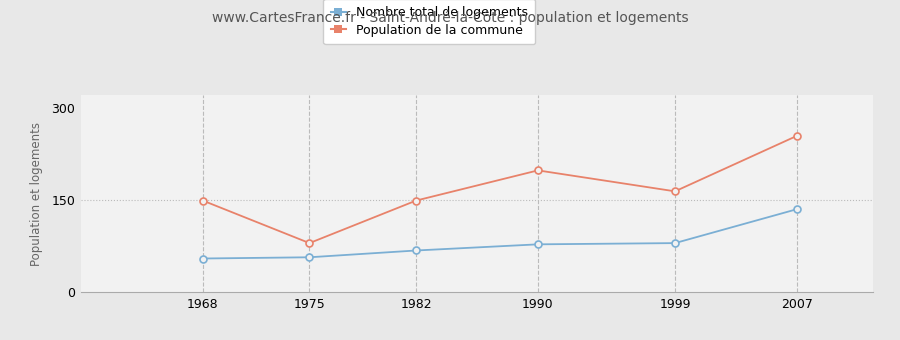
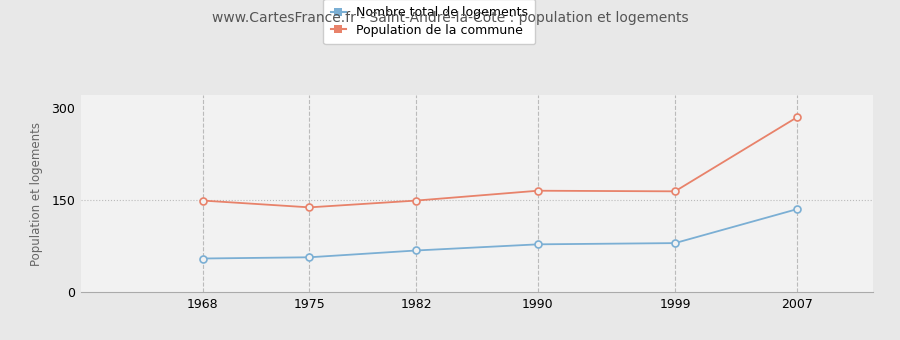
Population de la commune/1975: 80 -> 138
Population de la commune/1990: 198 -> 165
Population de la commune/2007: 254 -> 284
